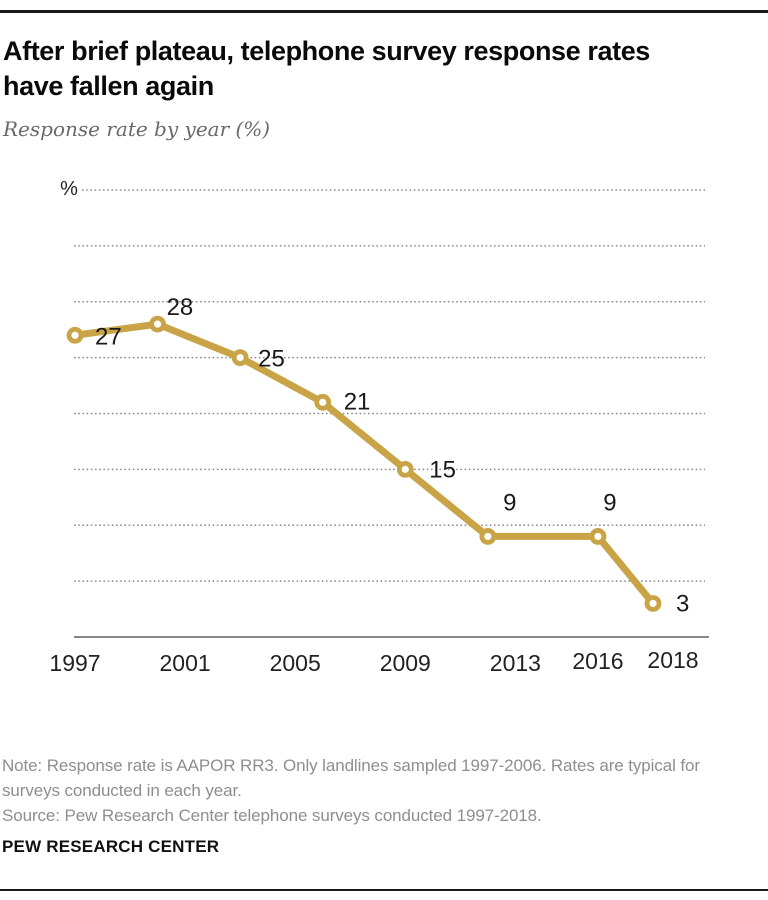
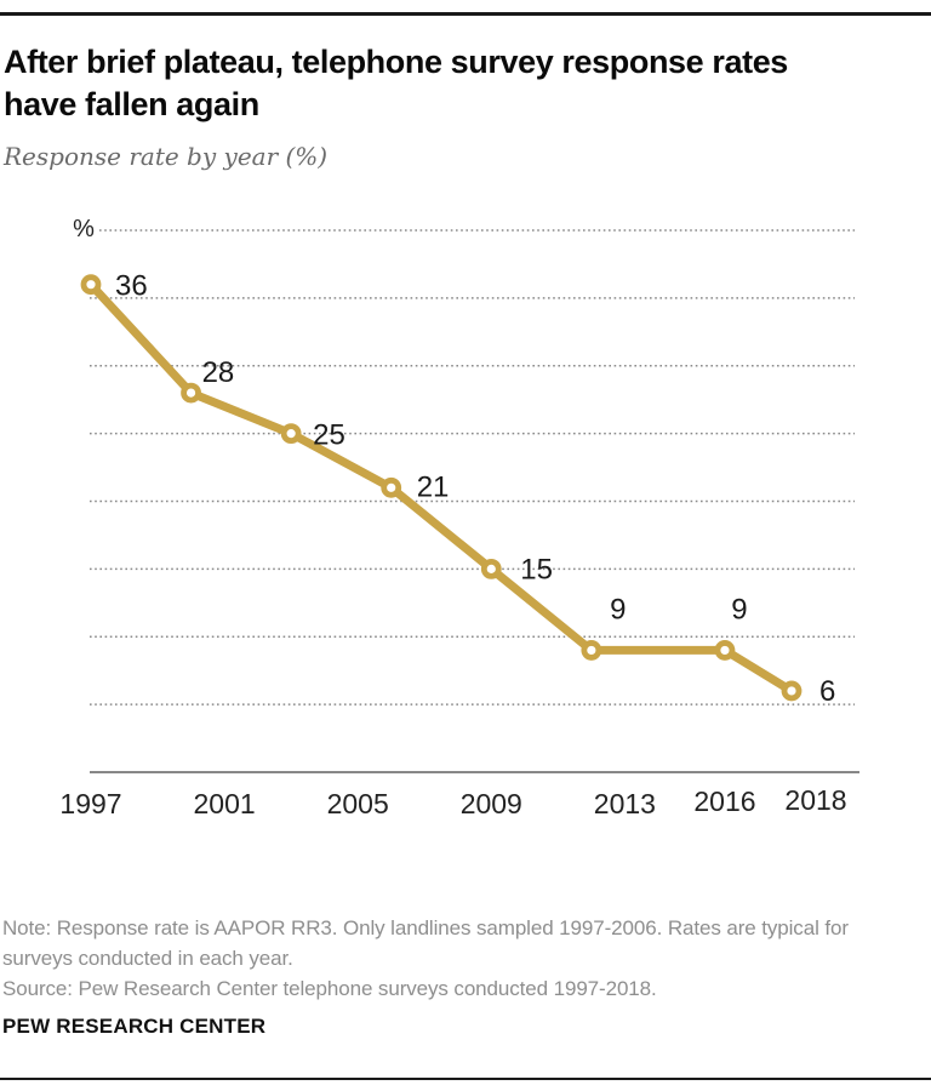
1997: 27 -> 36
2018: 3 -> 6
